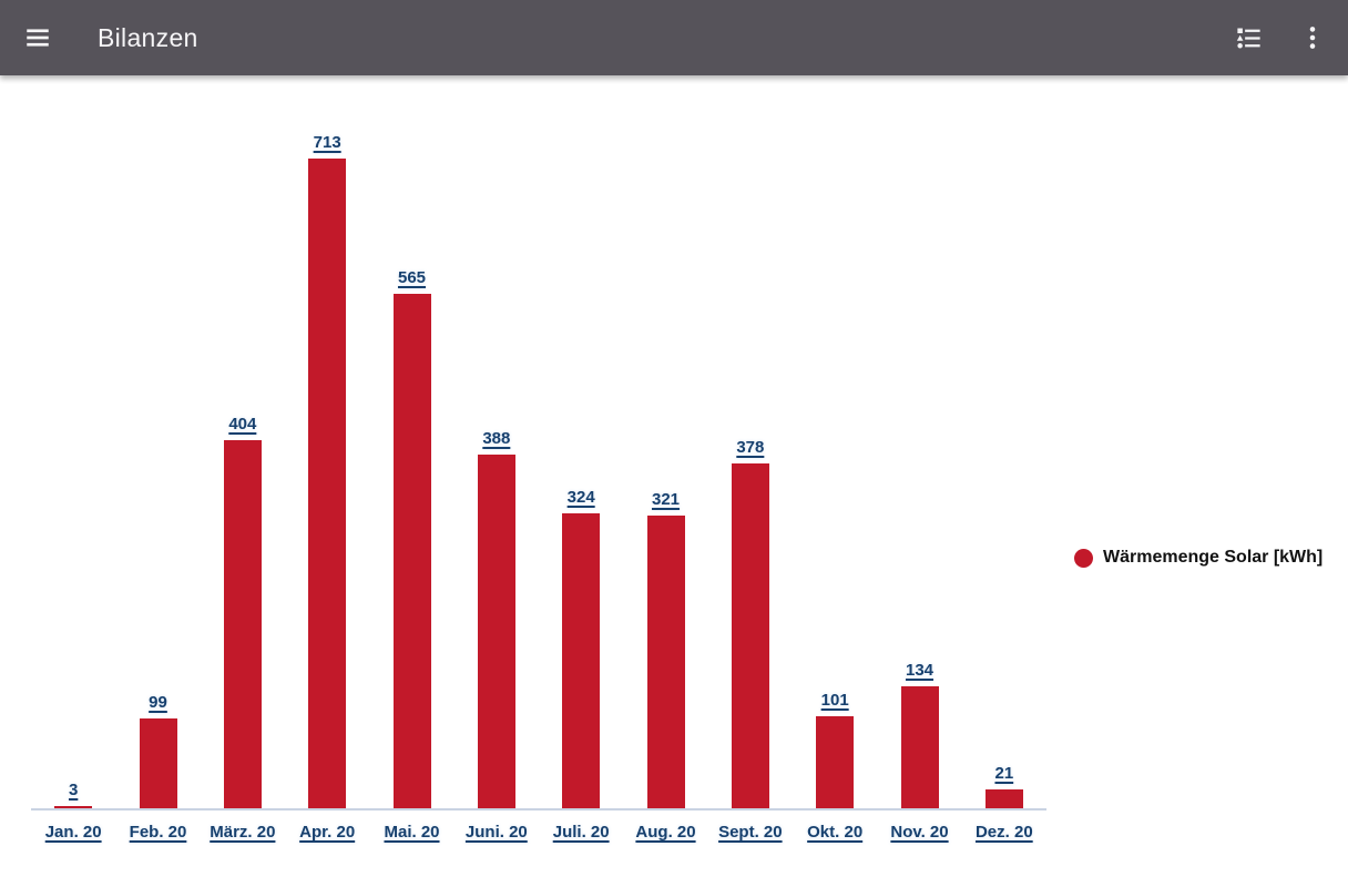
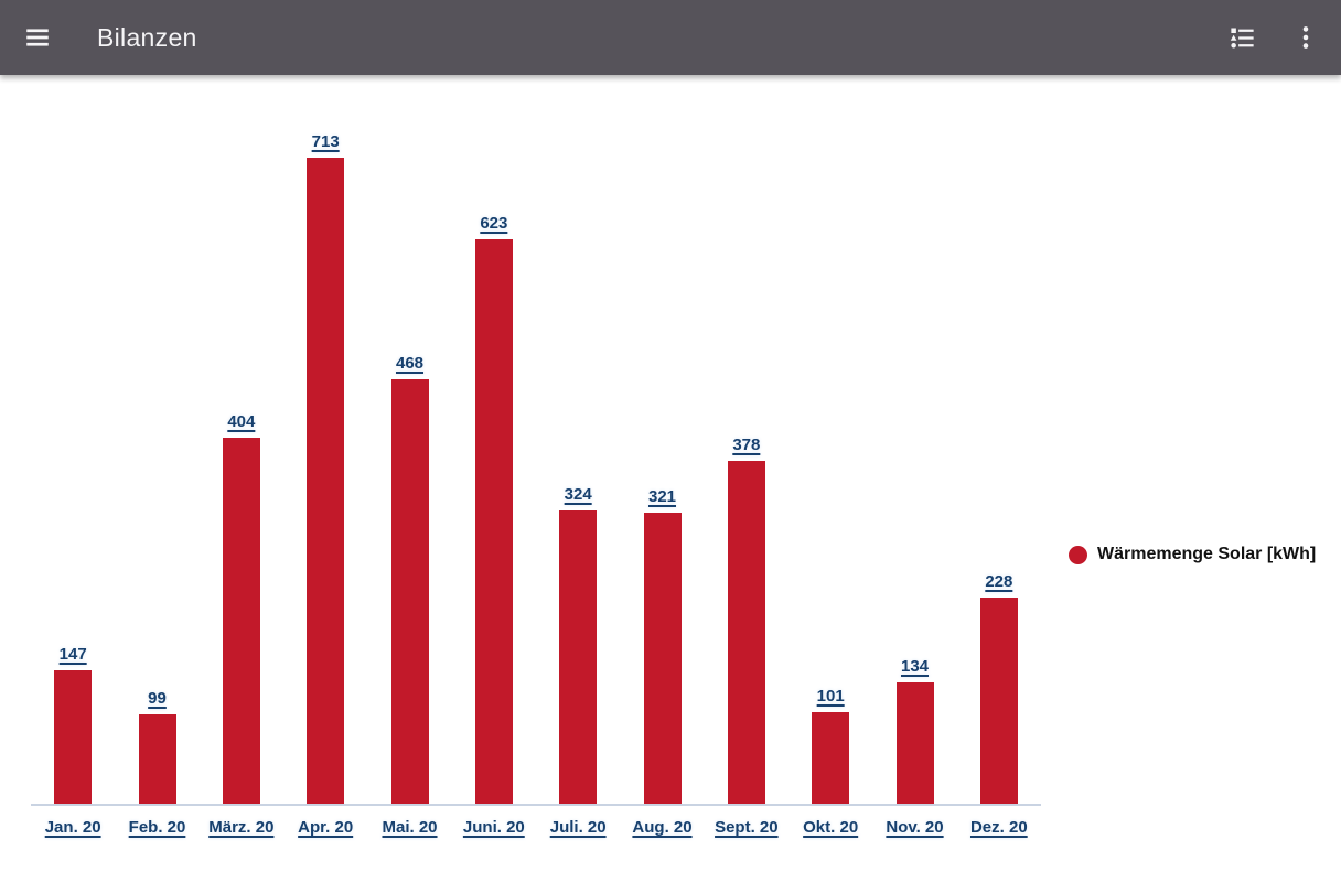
Jan. 20: 3 -> 147
Mai. 20: 565 -> 468
Juni. 20: 388 -> 623
Dez. 20: 21 -> 228
